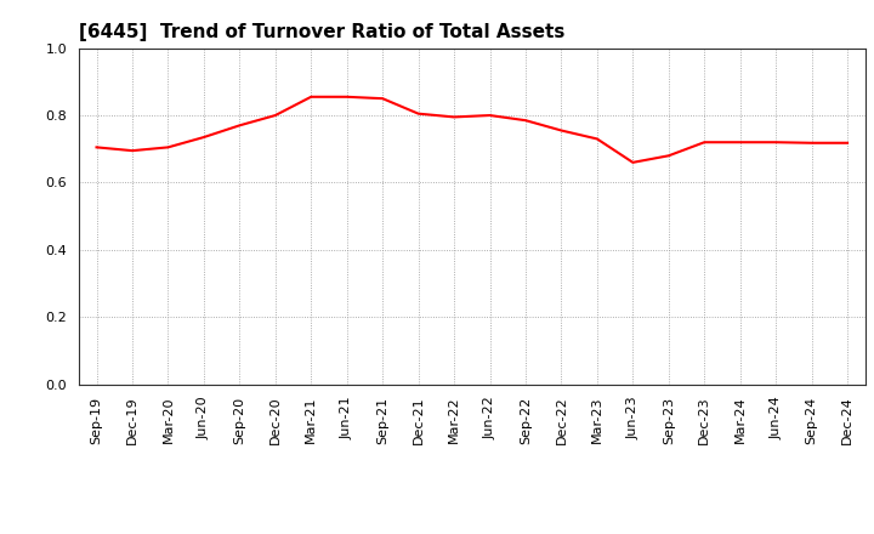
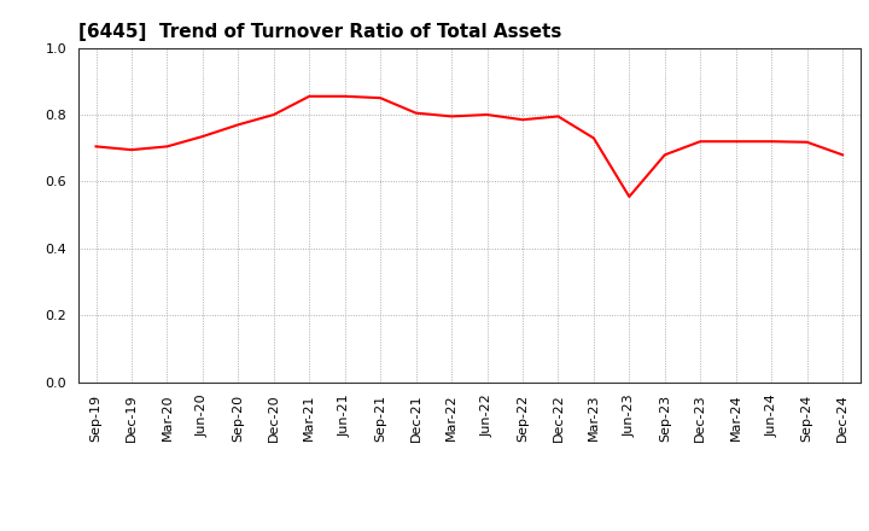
Dec-22: 0.755 -> 0.795
Jun-23: 0.660 -> 0.555
Dec-24: 0.718 -> 0.680
